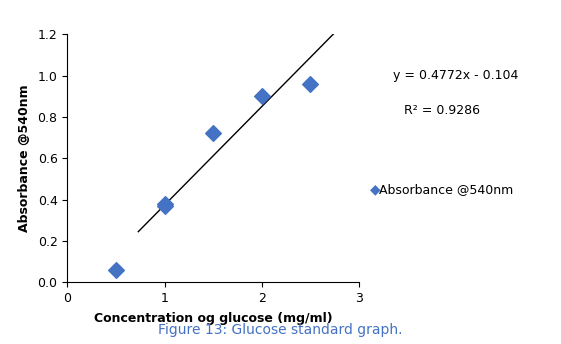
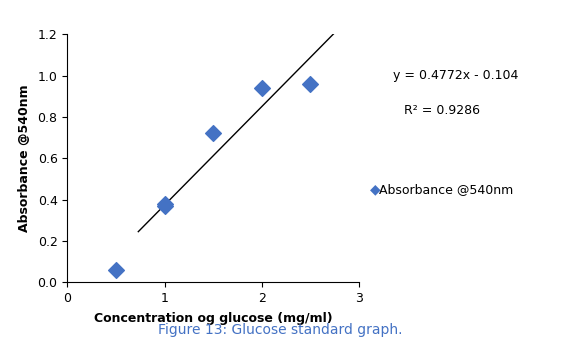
2: 0.90 -> 0.94
